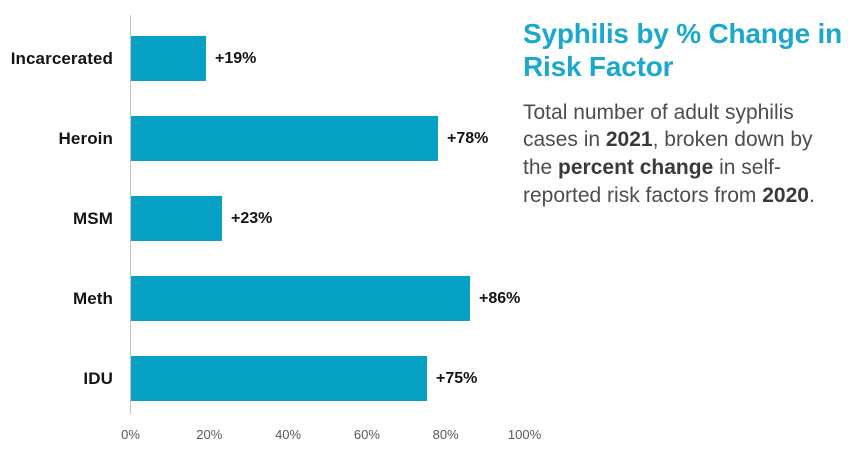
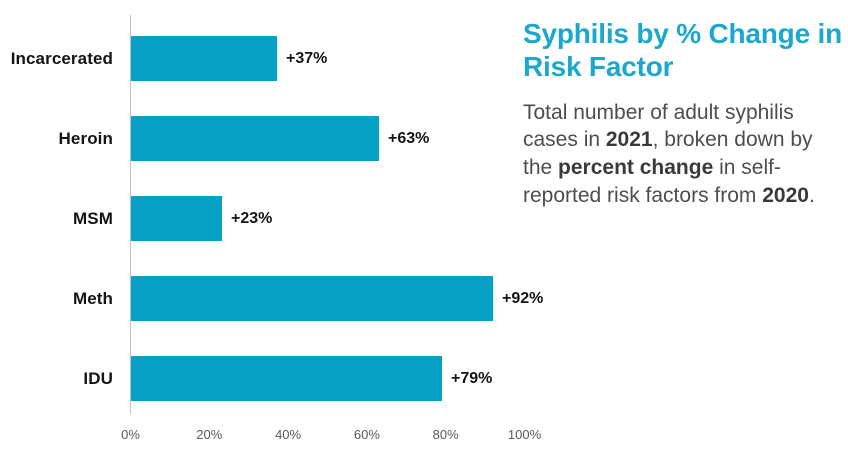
Incarcerated: +19% -> +37%
Heroin: +78% -> +63%
Meth: +86% -> +92%
IDU: +75% -> +79%
